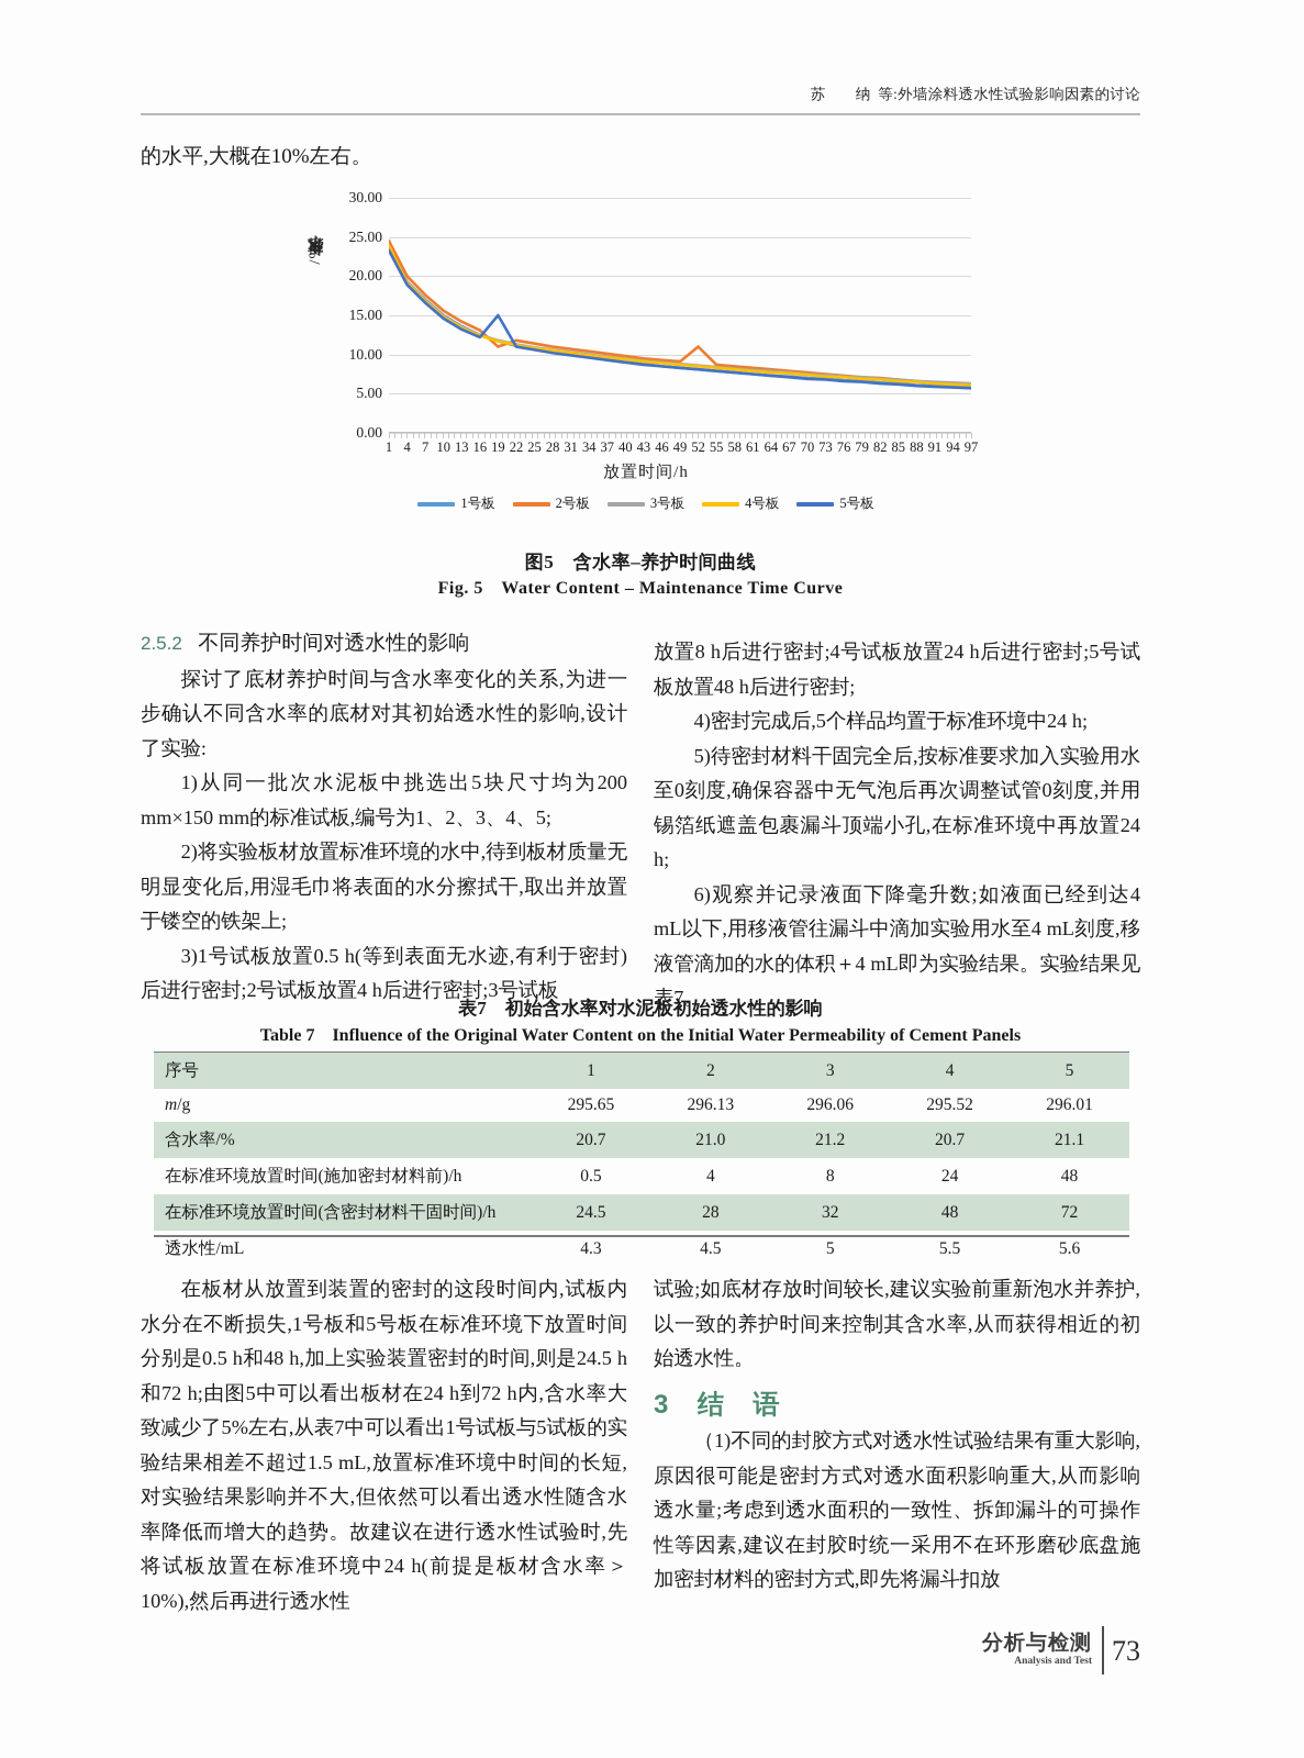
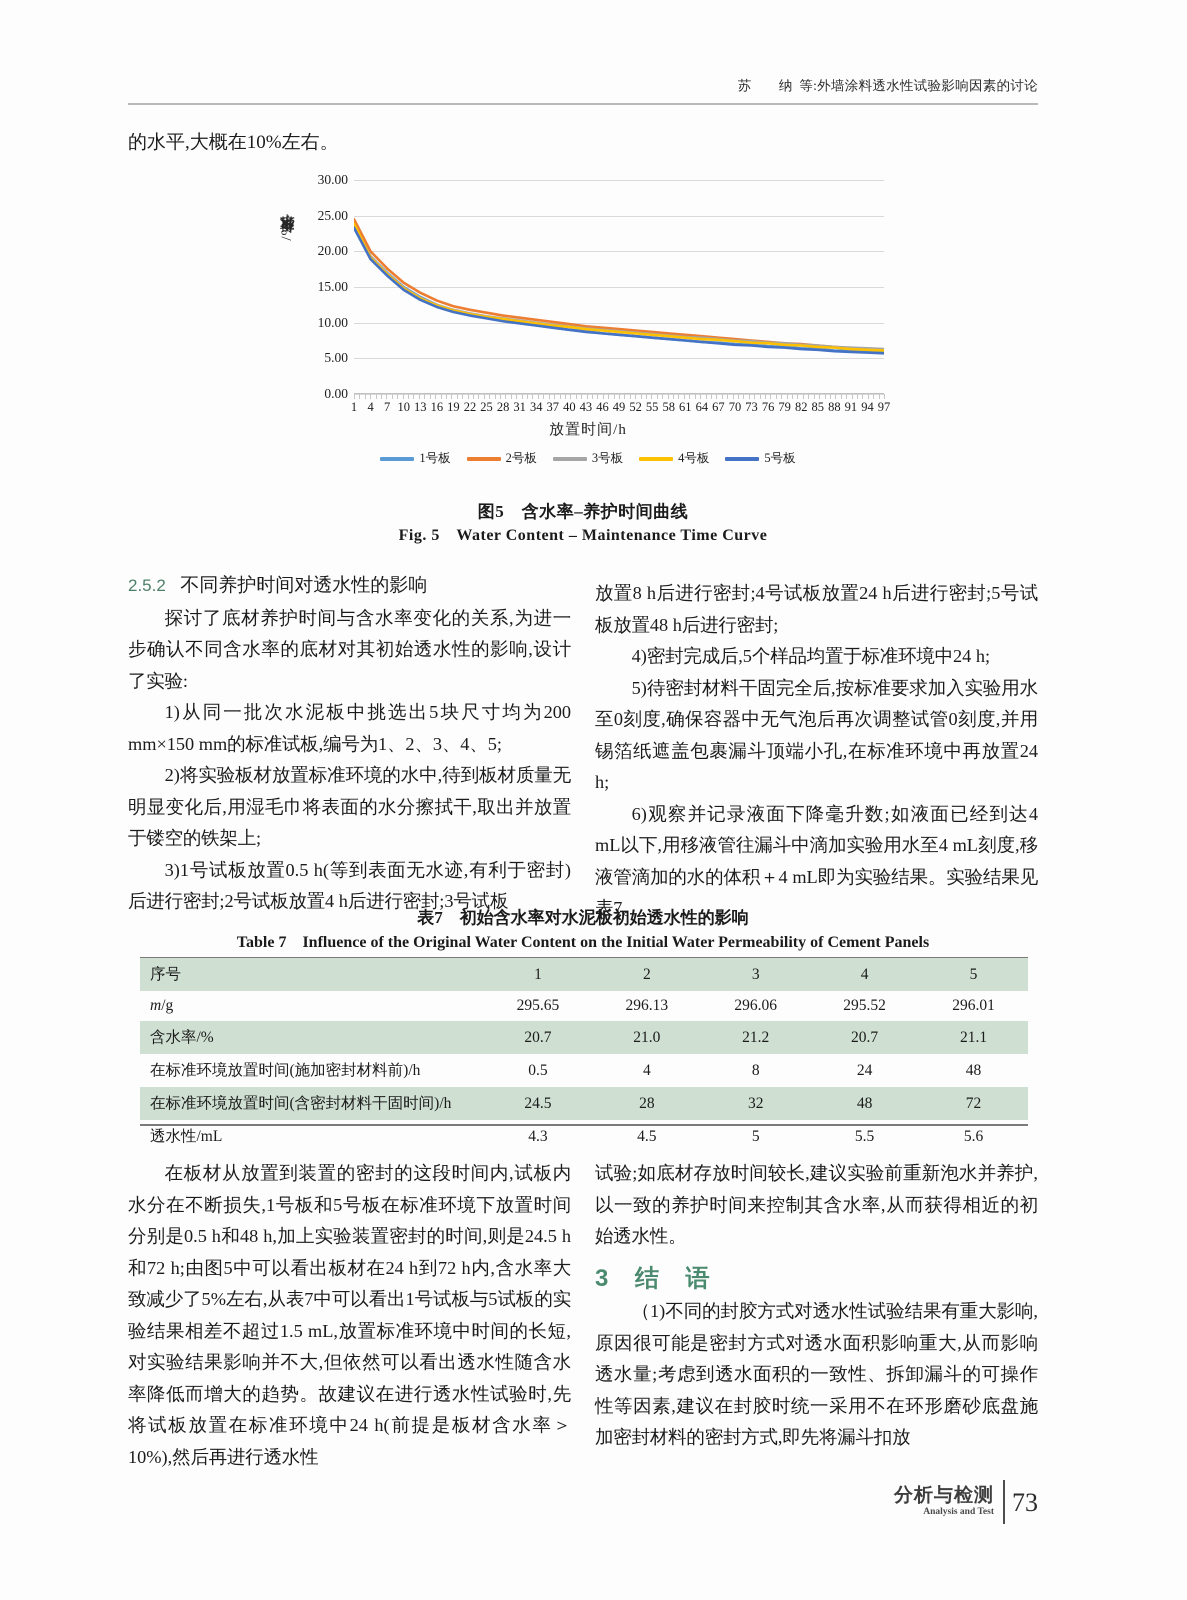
2号板/19: 11 -> 12
5号板/19: 15 -> 12
2号板/52: 11 -> 9
